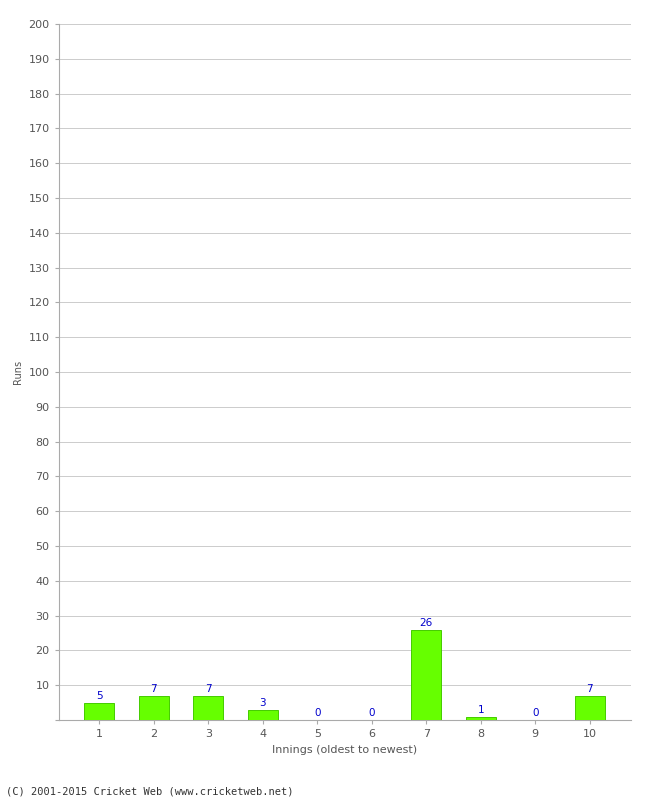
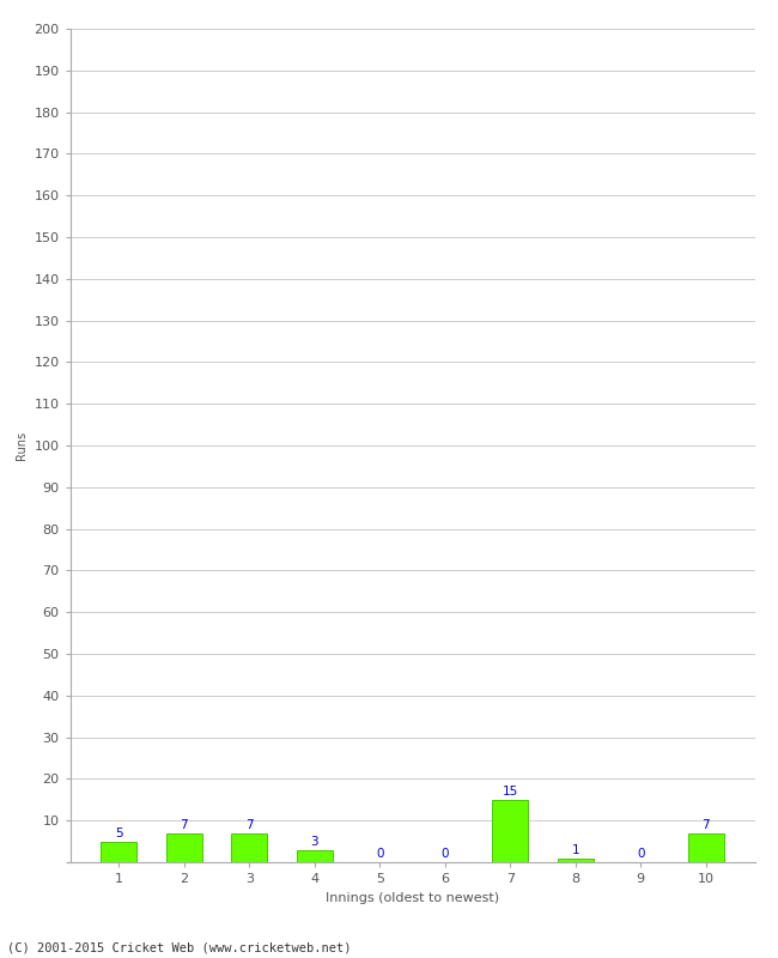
7: 26 -> 15
